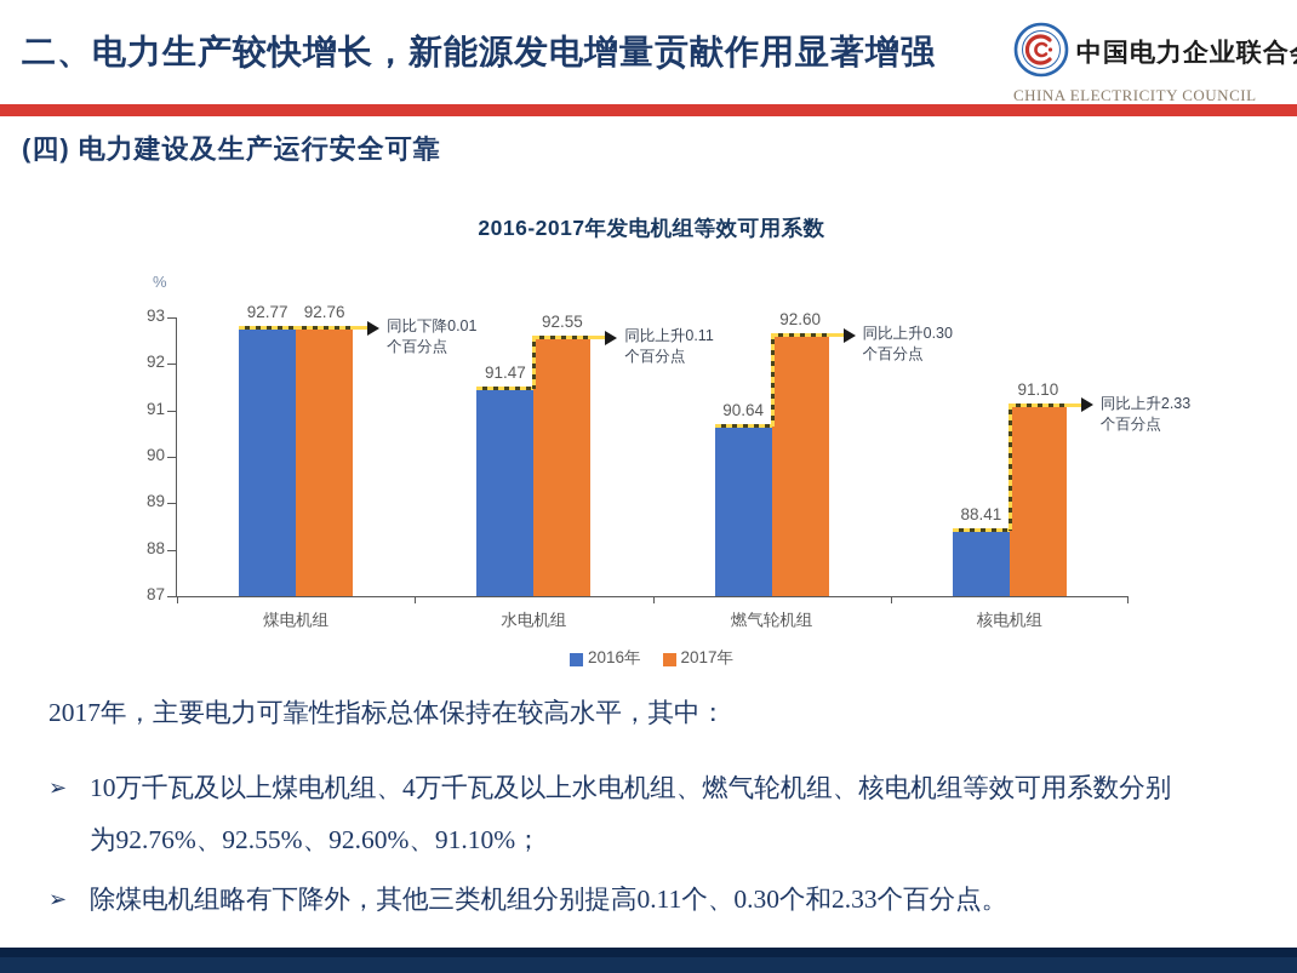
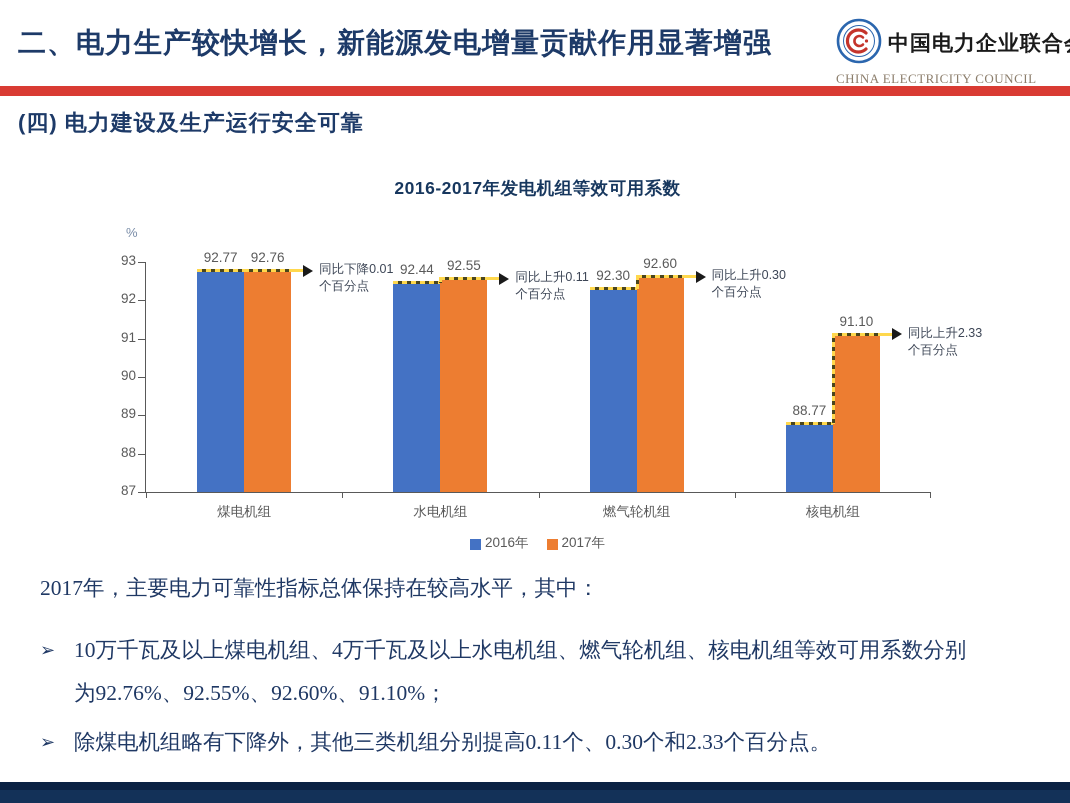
2016年/水电机组: 91.47 -> 92.44
2016年/燃气轮机组: 90.64 -> 92.30
2016年/核电机组: 88.41 -> 88.77
